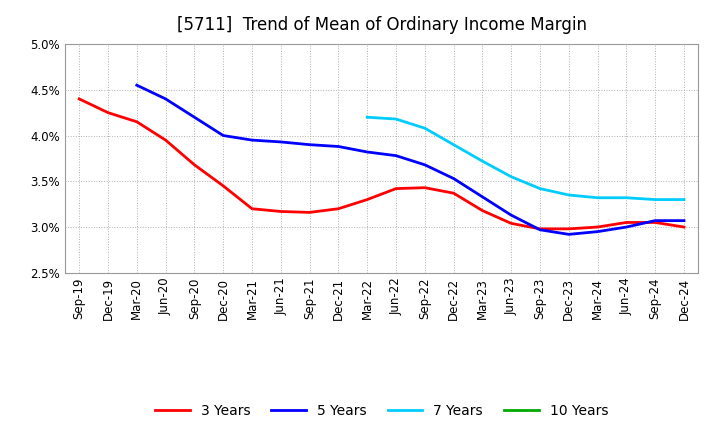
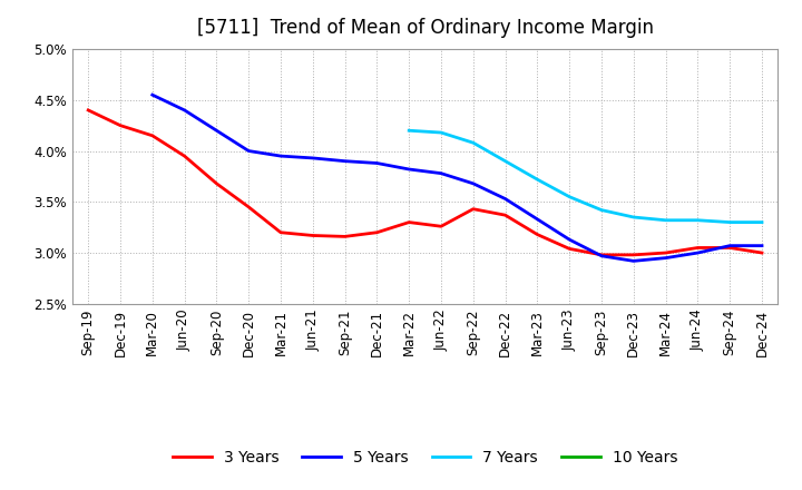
3 Years/Jun-22: 3.42% -> 3.26%
